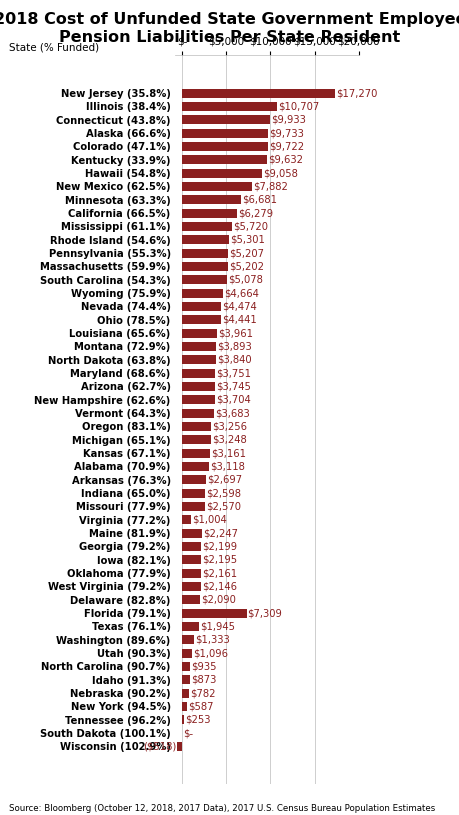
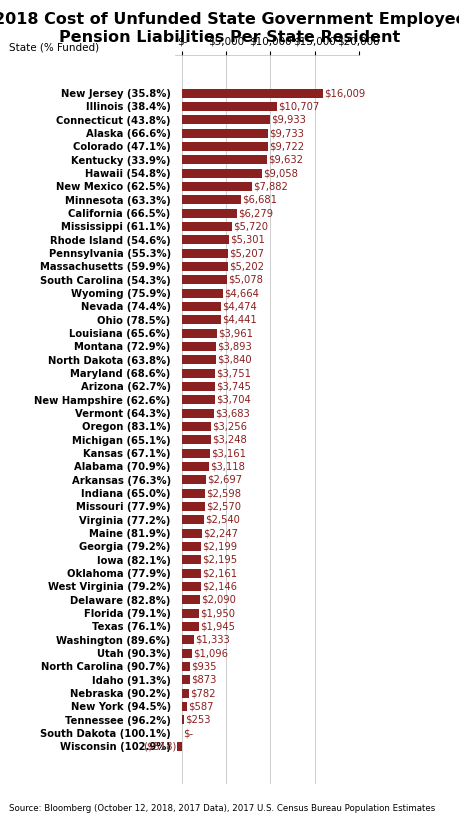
New Jersey (35.8%): $17,270 -> $16,009
Virginia (77.2%): $1,004 -> $2,540
Florida (79.1%): $7,309 -> $1,950
